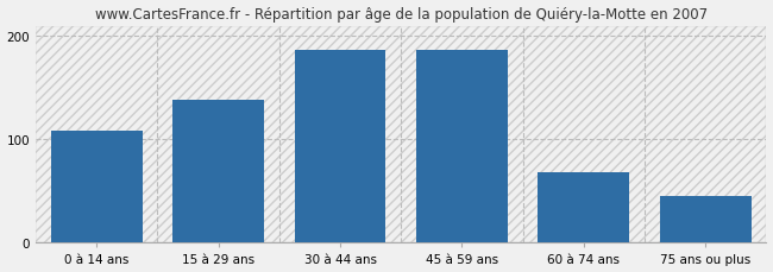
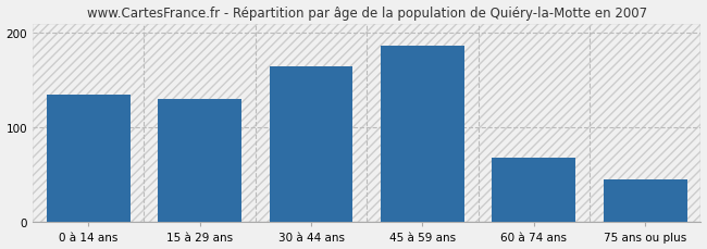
0 à 14 ans: 108 -> 135
15 à 29 ans: 138 -> 130
30 à 44 ans: 186 -> 165
